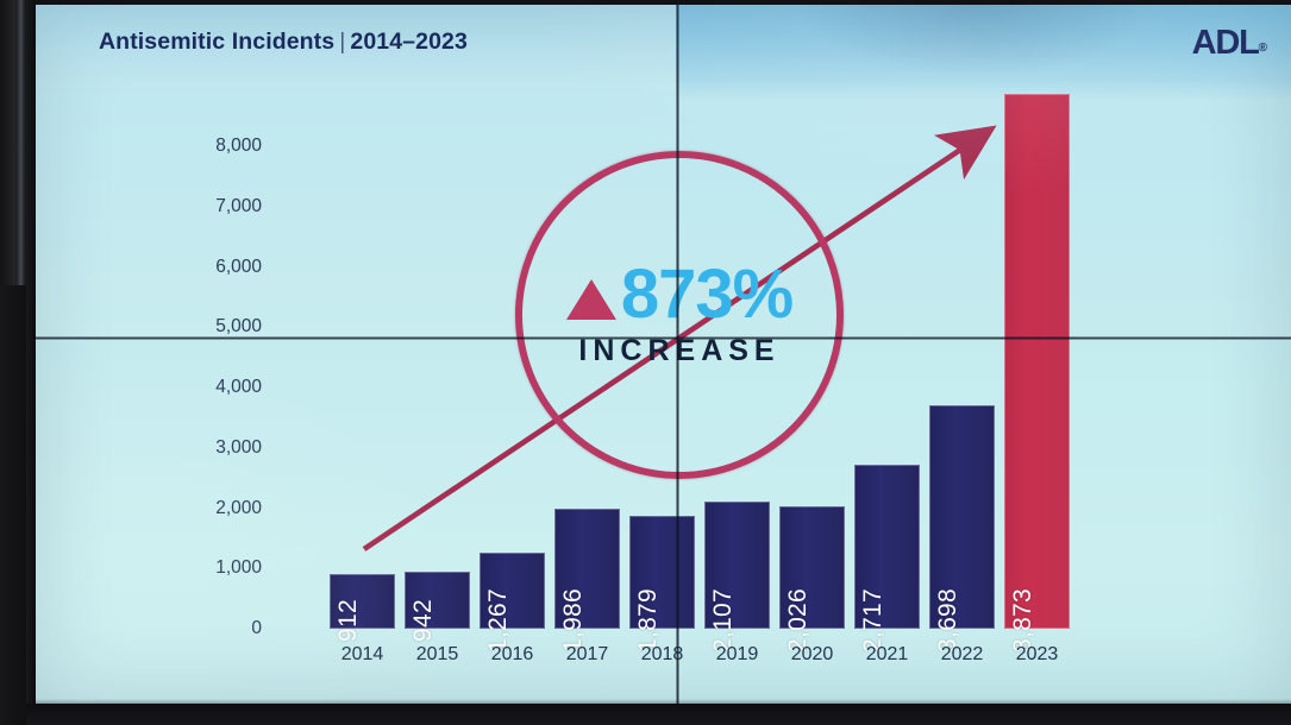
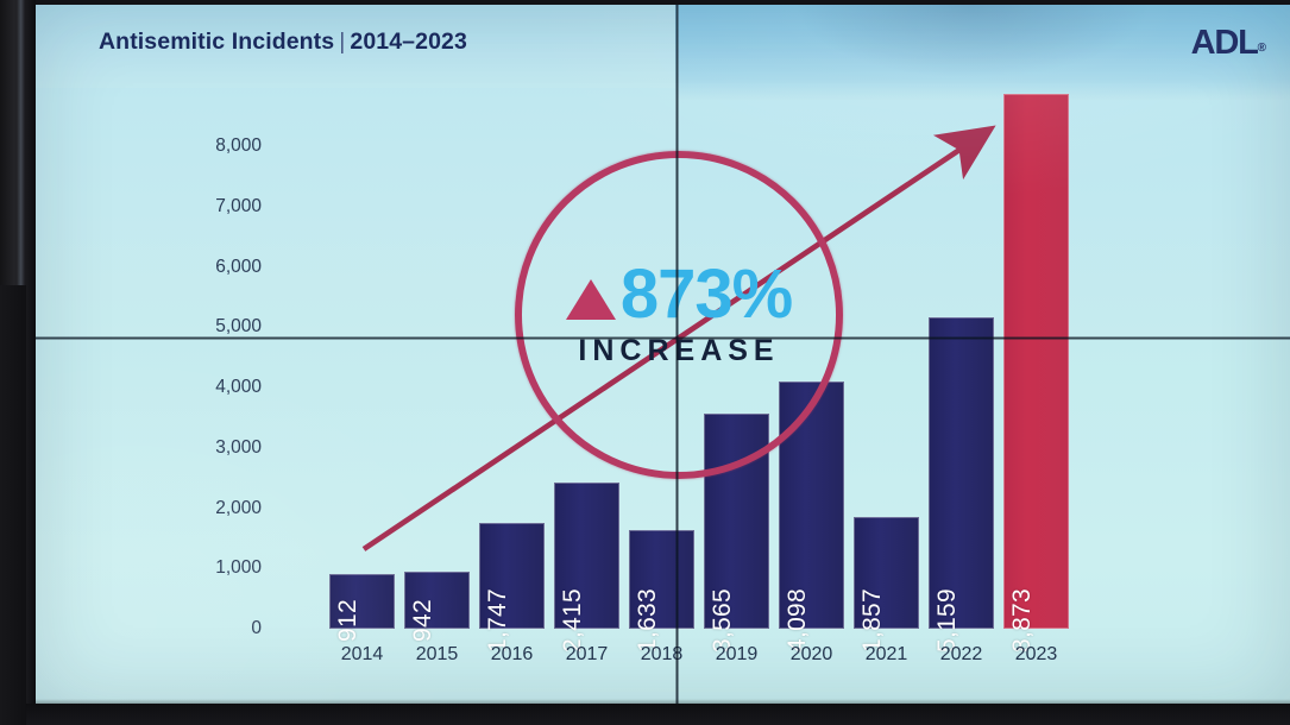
2016: 1,267 -> 1,747
2017: 1,986 -> 2,415
2018: 1,879 -> 1,633
2019: 2,107 -> 3,565
2020: 2,026 -> 4,098
2021: 2,717 -> 1,857
2022: 3,698 -> 5,159
